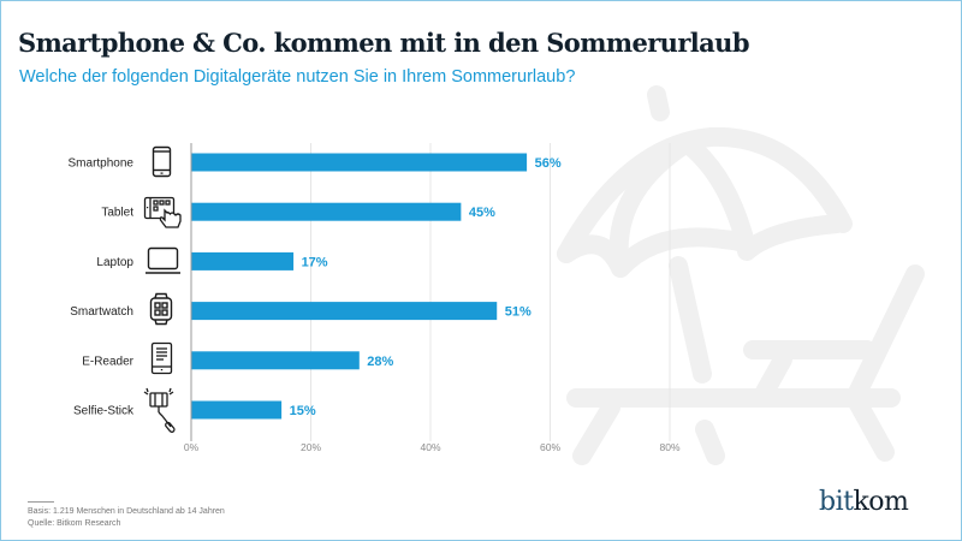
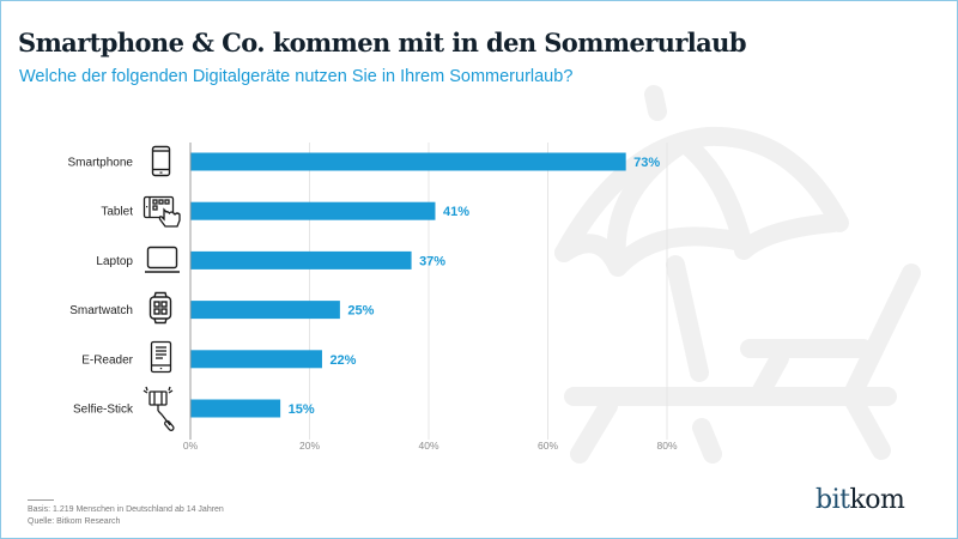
Smartphone: 56% -> 73%
Tablet: 45% -> 41%
Laptop: 17% -> 37%
Smartwatch: 51% -> 25%
E-Reader: 28% -> 22%
